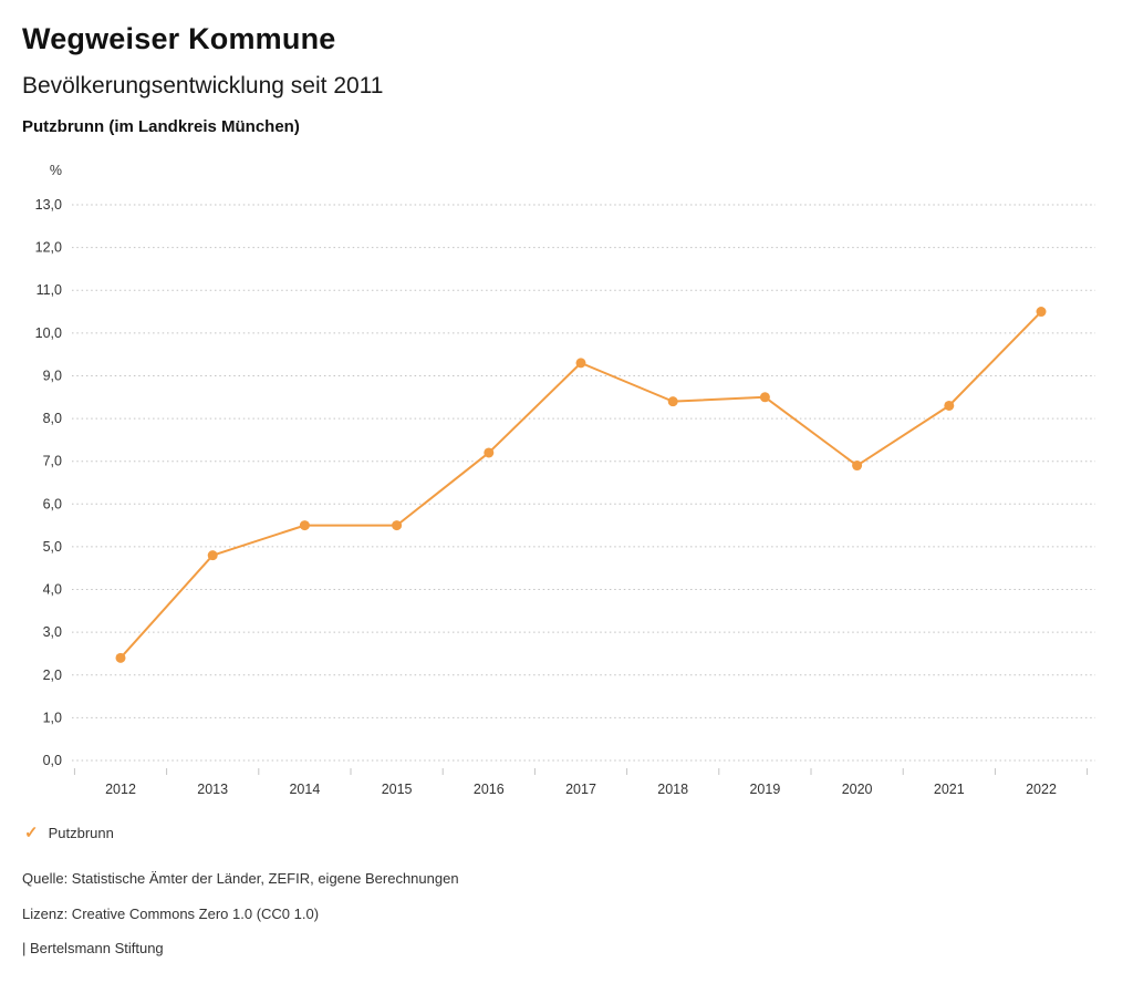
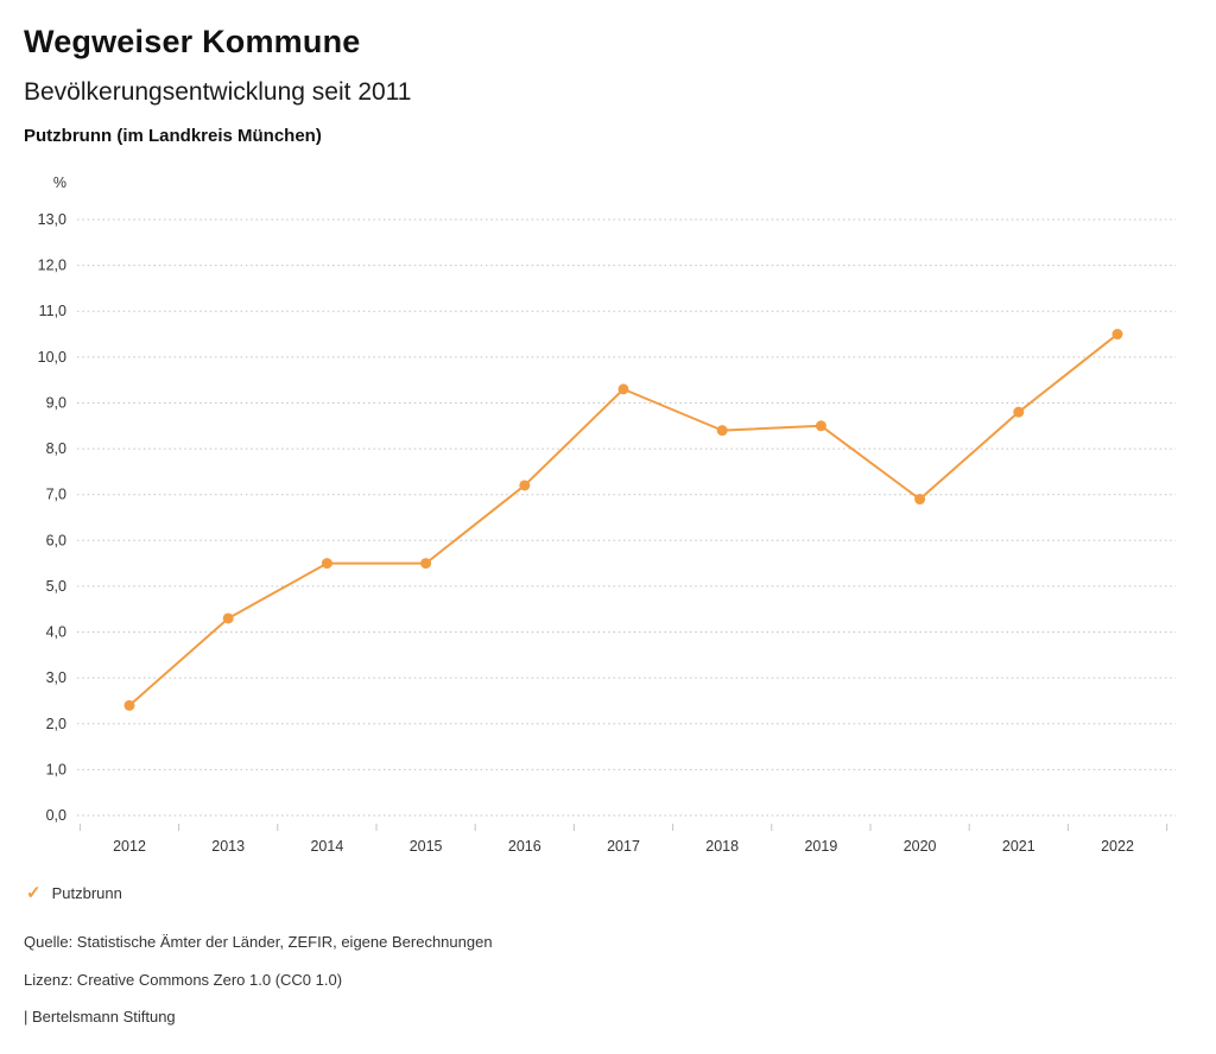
2013: 4,8 -> 4,3
2021: 8,3 -> 8,8
